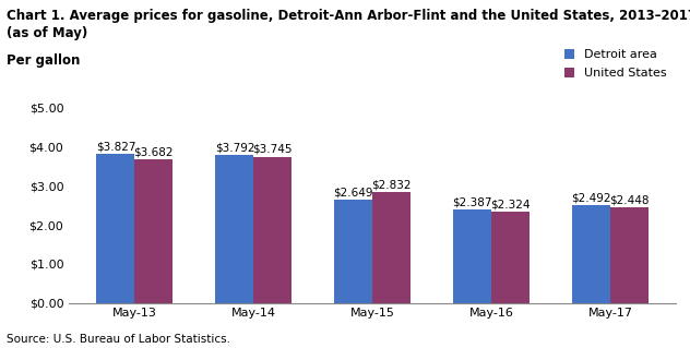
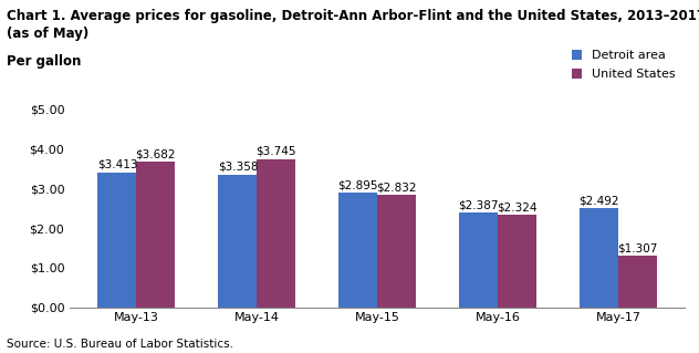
Detroit area/May-13: $3.827 -> $3.413
Detroit area/May-14: $3.792 -> $3.358
Detroit area/May-15: $2.649 -> $2.895
United States/May-17: $2.448 -> $1.307
